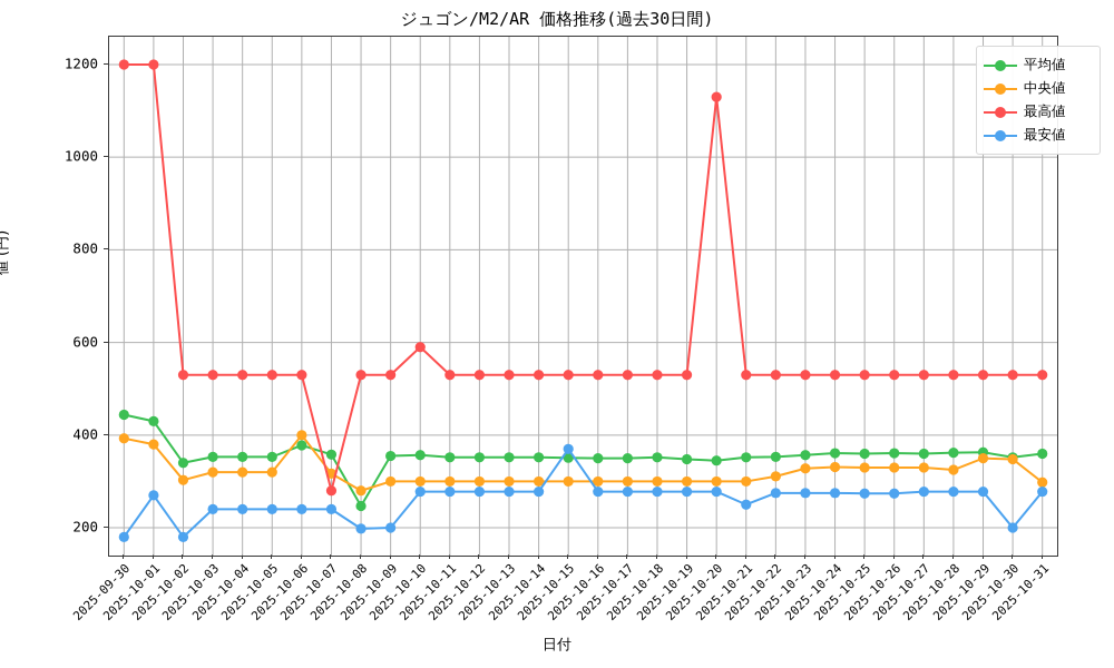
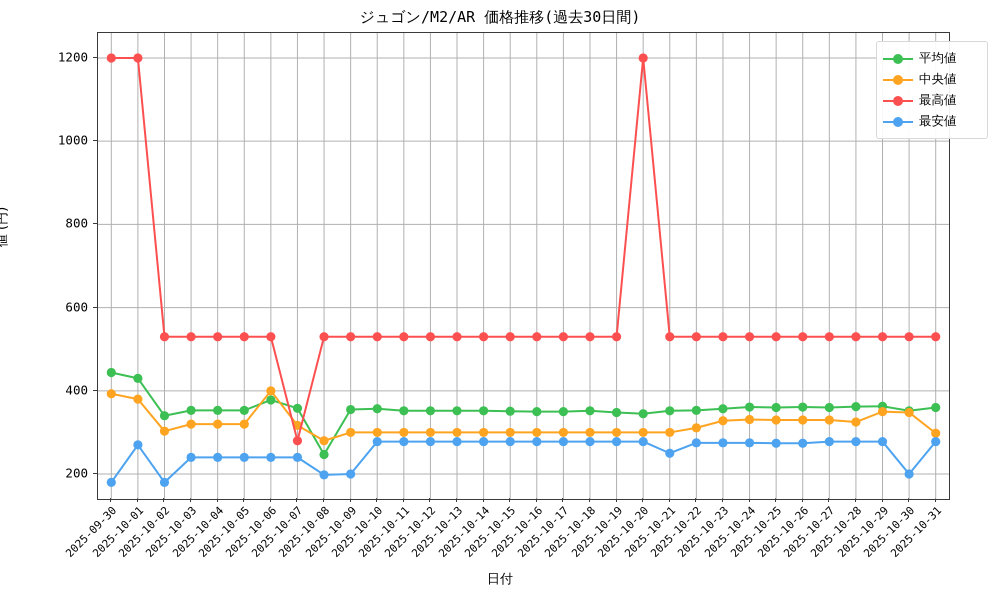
最高値/2025-10-10: 590 -> 530
最安値/2025-10-15: 370 -> 280
最高値/2025-10-20: 1130 -> 1200
